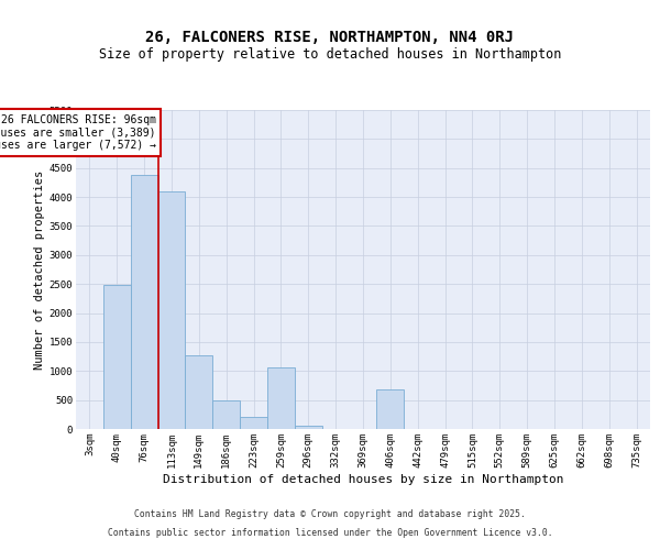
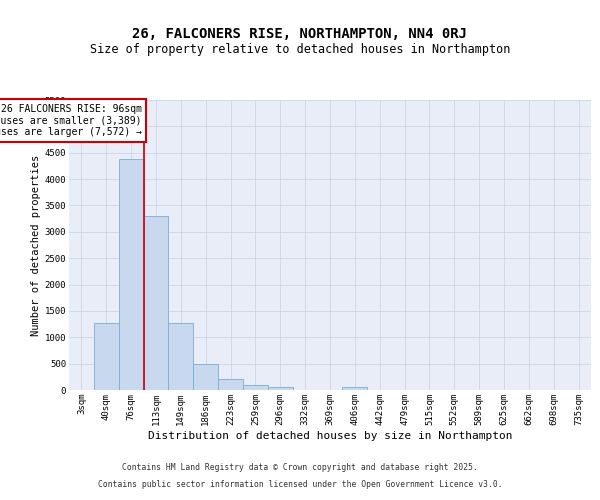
40sqm: 2480 -> 1270
113sqm: 4100 -> 3300
259sqm: 1060 -> 90
406sqm: 680 -> 50
